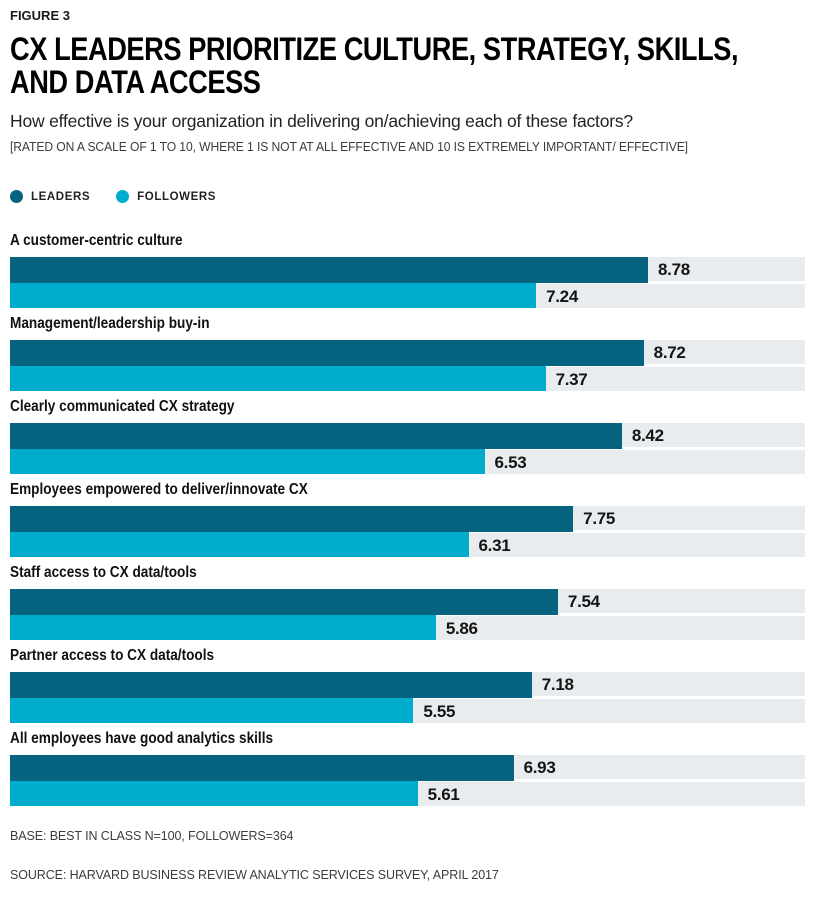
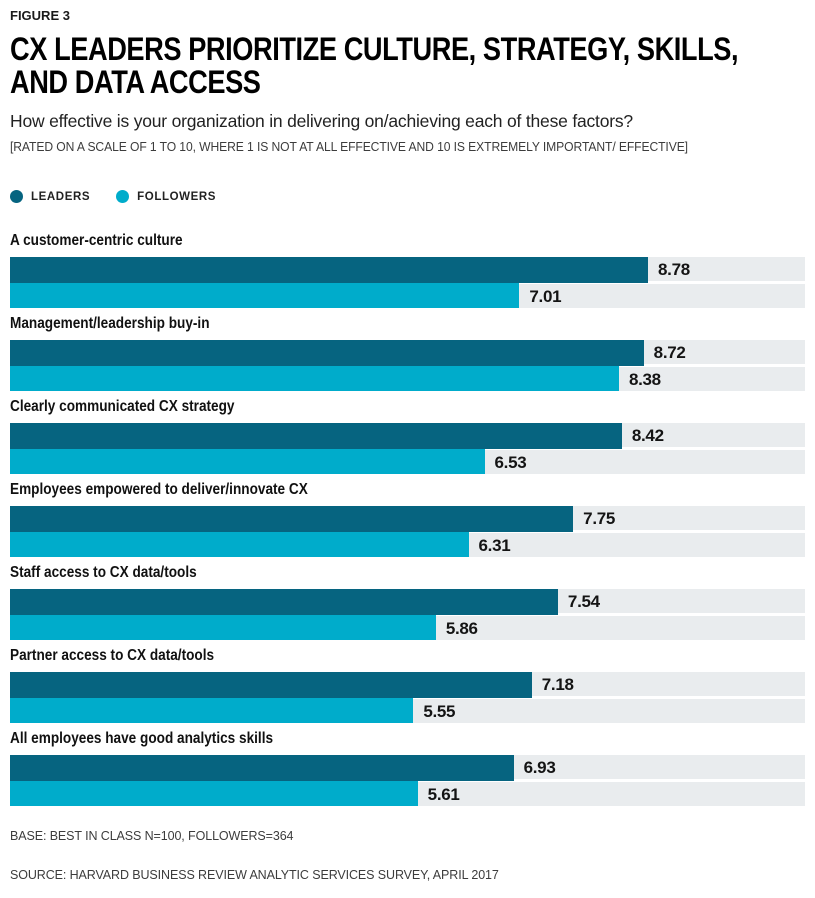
FOLLOWERS/A customer-centric culture: 7.24 -> 7.01
FOLLOWERS/Management/leadership buy-in: 7.37 -> 8.38
